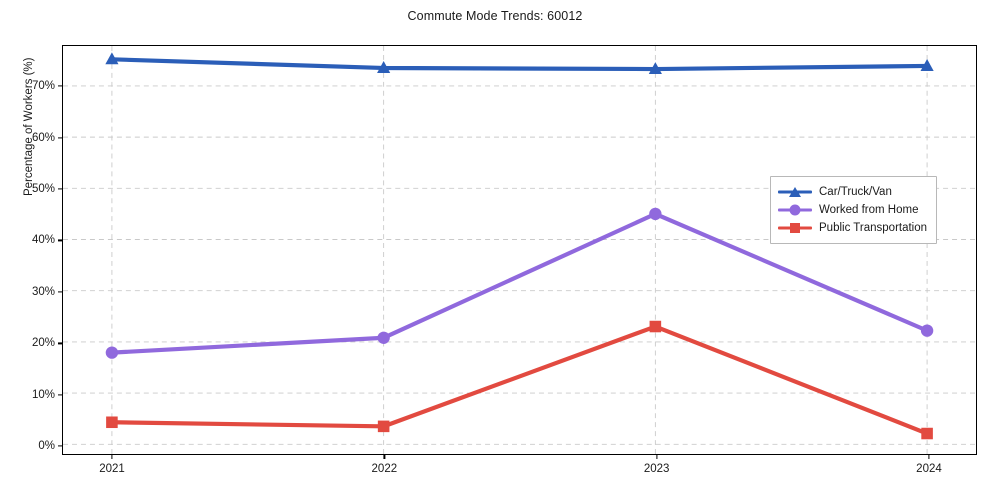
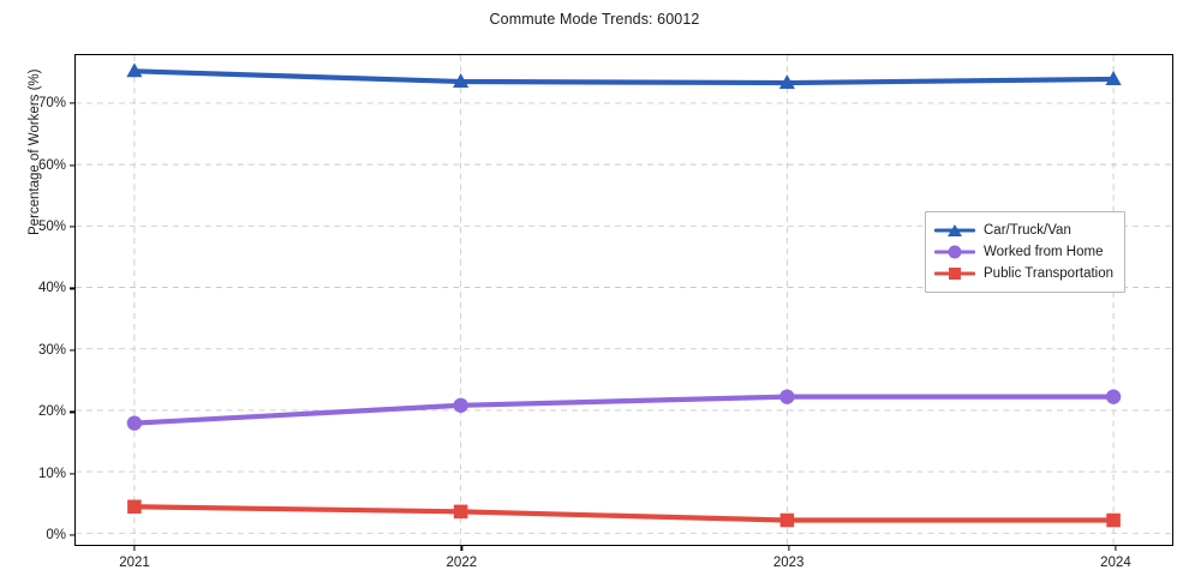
Worked from Home/2023: 45% -> 22%
Public Transportation/2023: 23% -> 2%
